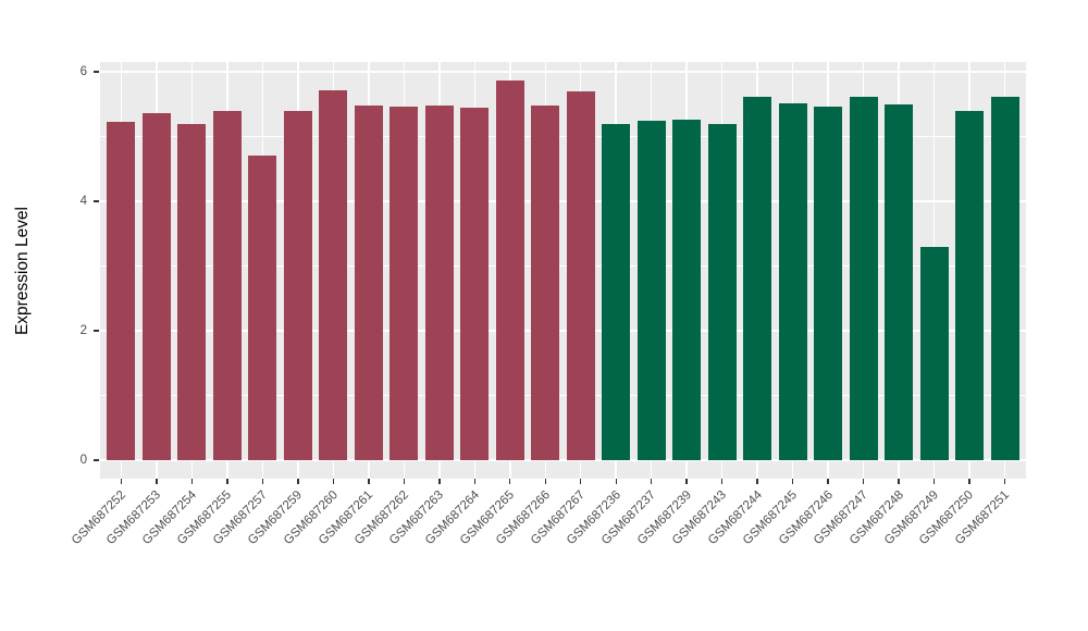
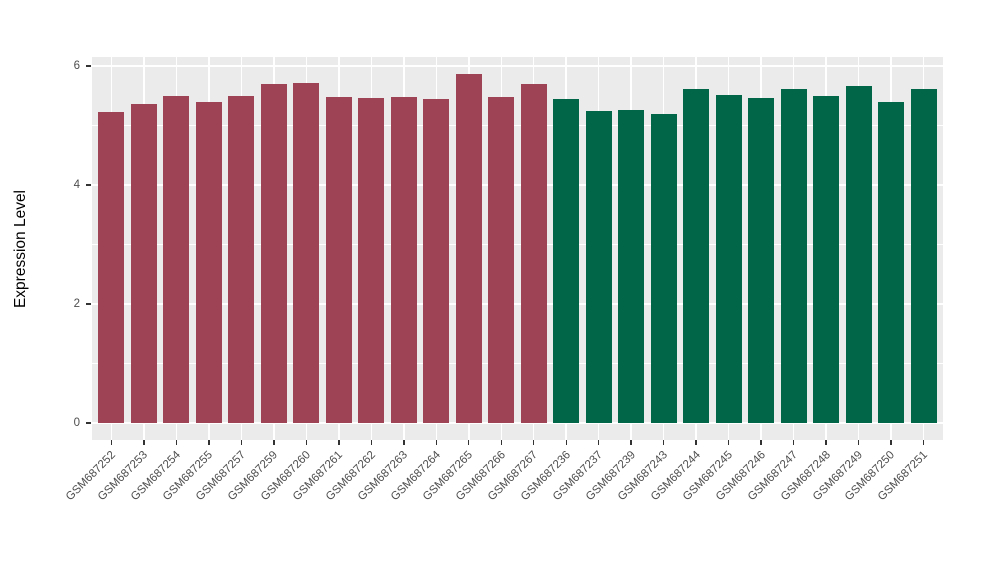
GSM687254: 5.2 -> 5.5
GSM687257: 4.7 -> 5.5
GSM687259: 5.4 -> 5.7
GSM687236: 5.2 -> 5.4
GSM687249: 3.3 -> 5.7
